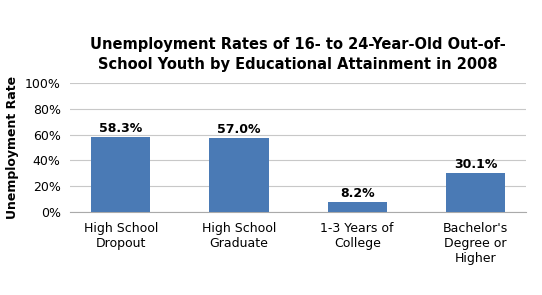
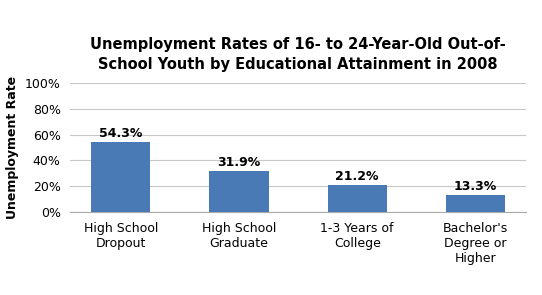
High School Dropout: 58.3% -> 54.3%
High School Graduate: 57.0% -> 31.9%
1-3 Years of College: 8.2% -> 21.2%
Bachelor's Degree or Higher: 30.1% -> 13.3%
